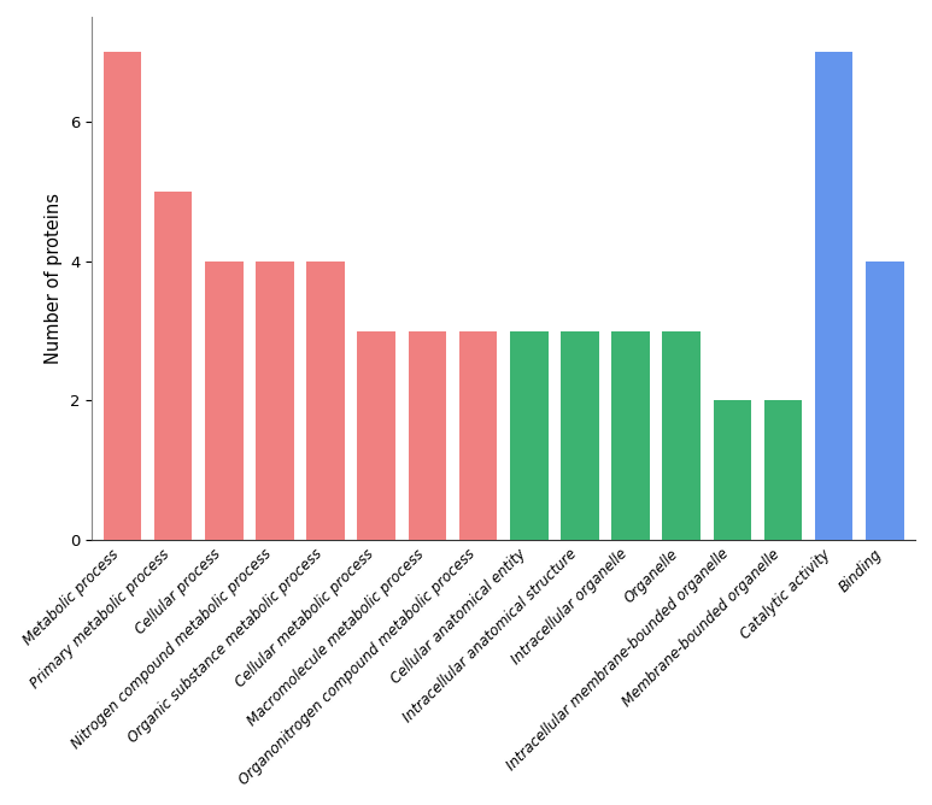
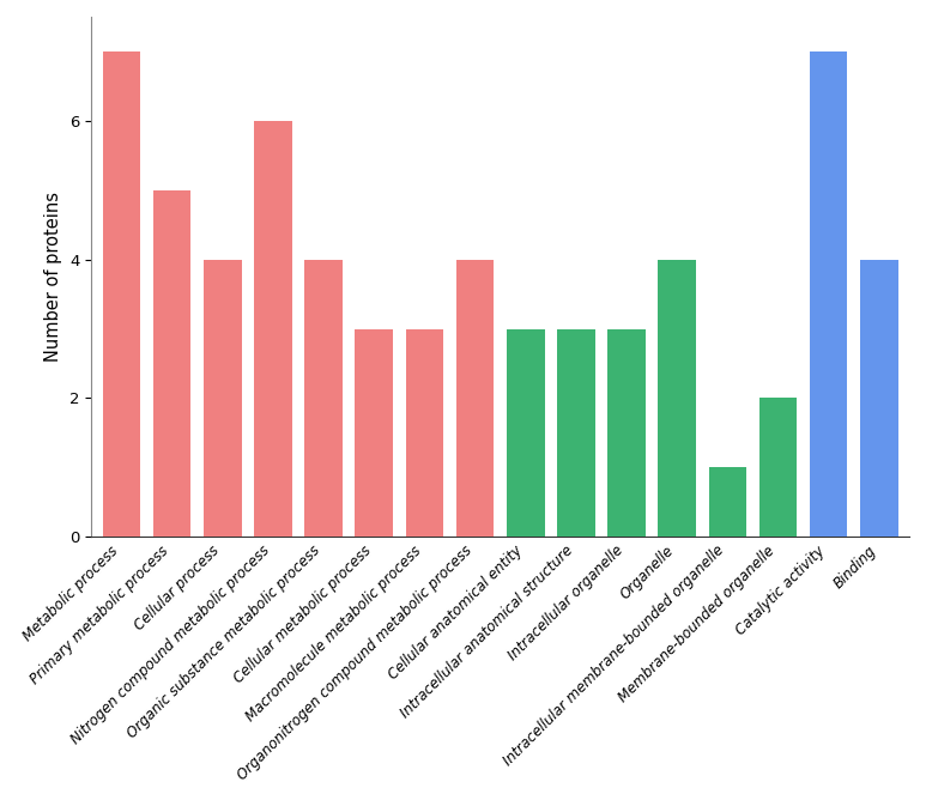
Nitrogen compound metabolic process: 4 -> 6
Organonitrogen compound metabolic process: 3 -> 4
Organelle: 3 -> 4
Intracellular membrane-bounded organelle: 2 -> 1
